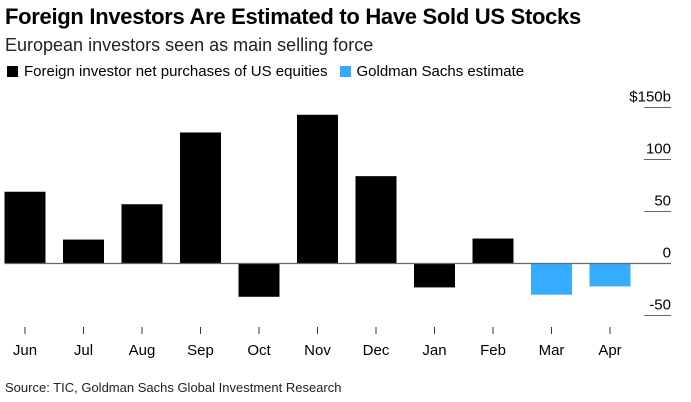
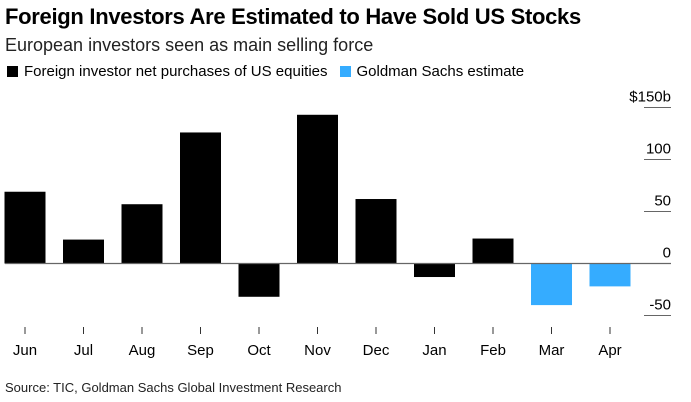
Foreign investor net purchases of US equities/Dec: $84b -> $62b
Foreign investor net purchases of US equities/Jan: -$23b -> -$13b
Goldman Sachs estimate/Mar: -$30b -> -$40b
